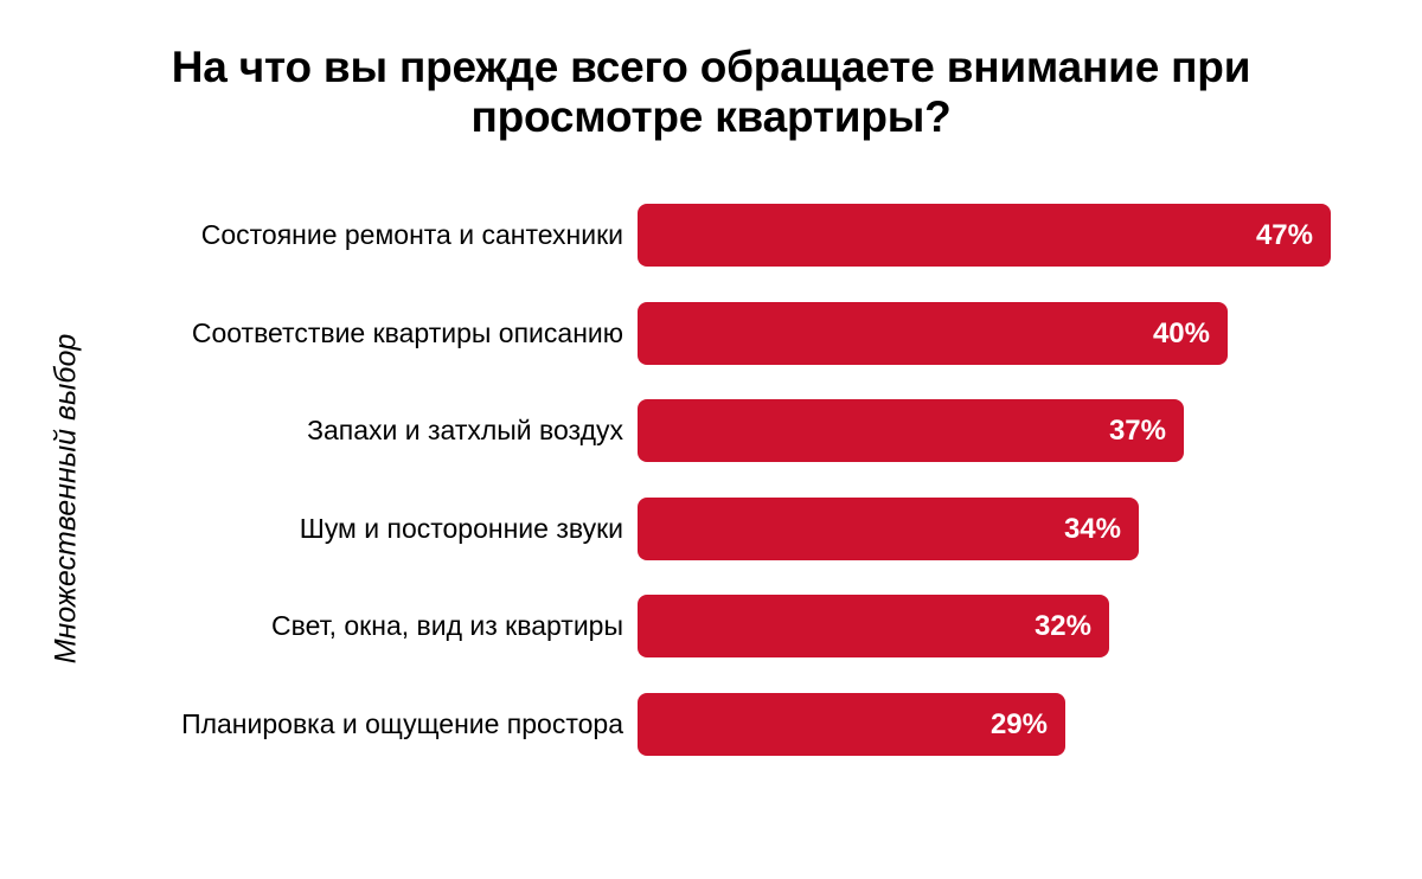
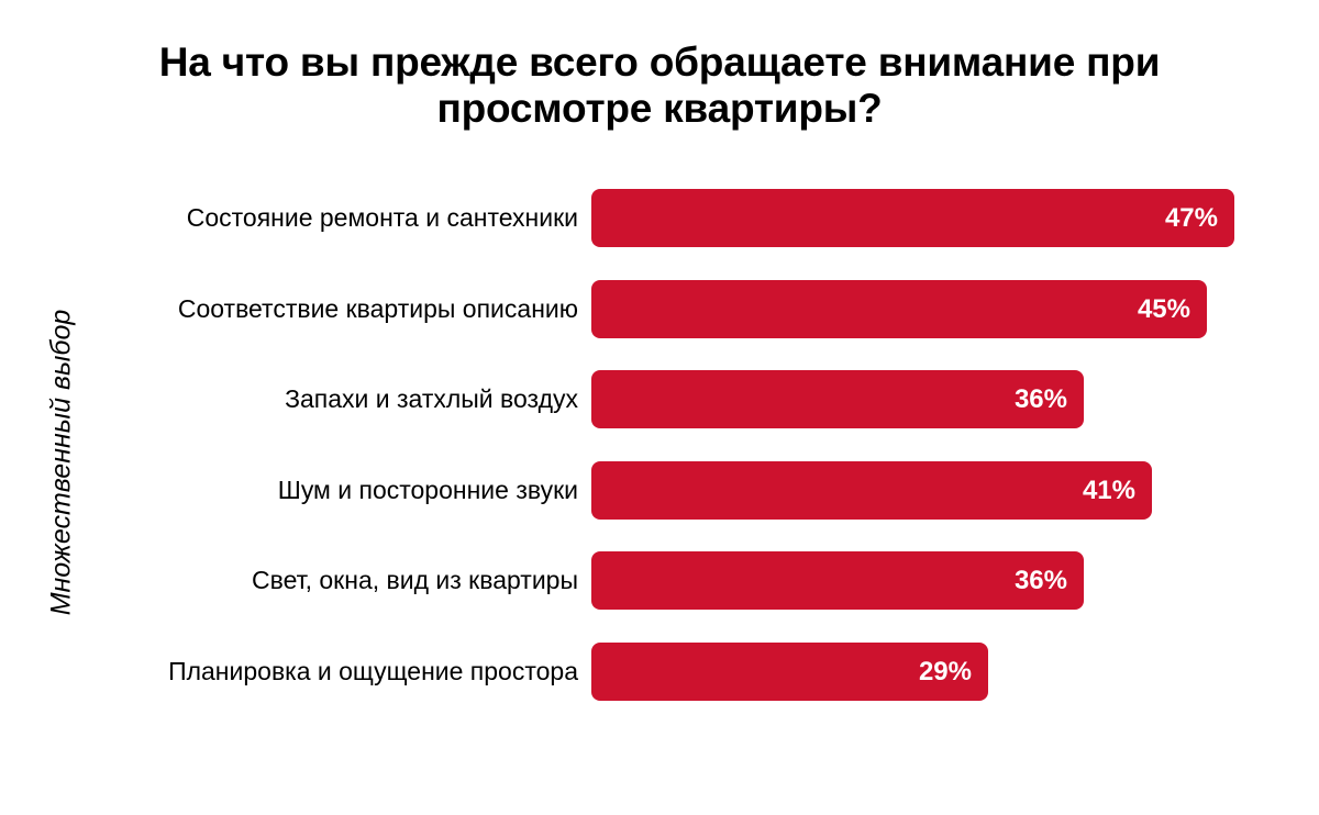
Соответствие квартиры описанию: 40% -> 45%
Запахи и затхлый воздух: 37% -> 36%
Шум и посторонние звуки: 34% -> 41%
Свет, окна, вид из квартиры: 32% -> 36%
